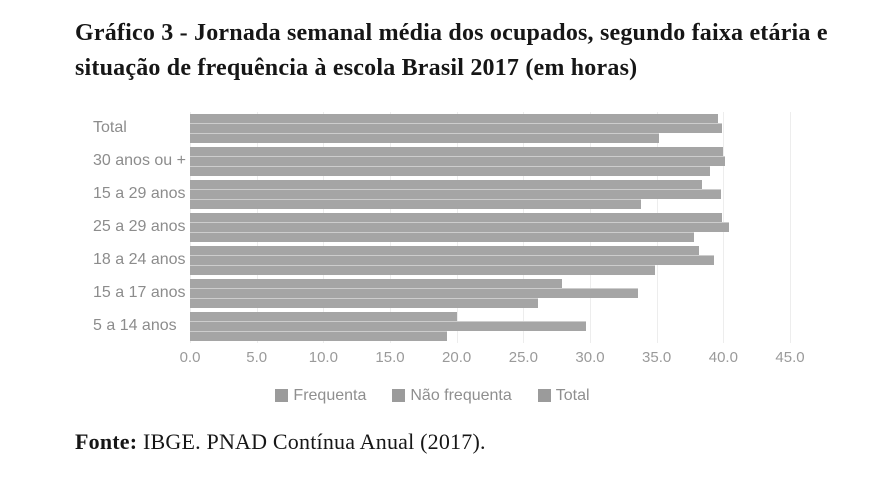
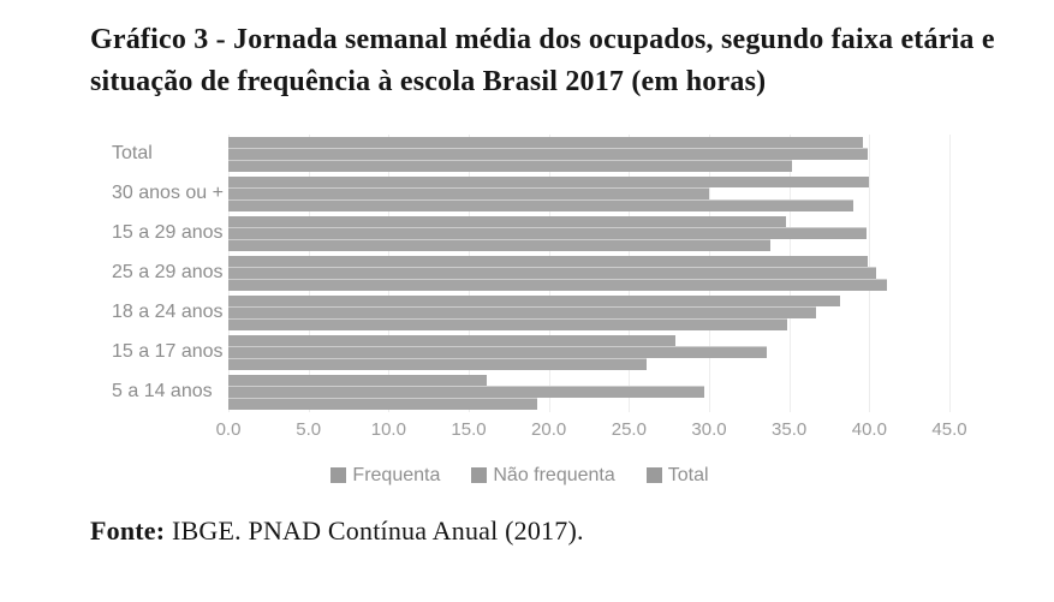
Não frequenta/30 anos ou +: 40.1 -> 30.0
Total/15 a 29 anos: 38.4 -> 34.8
Frequenta/25 a 29 anos: 37.8 -> 41.1
Não frequenta/18 a 24 anos: 39.3 -> 36.7
Total/5 a 14 anos: 20.0 -> 16.1
